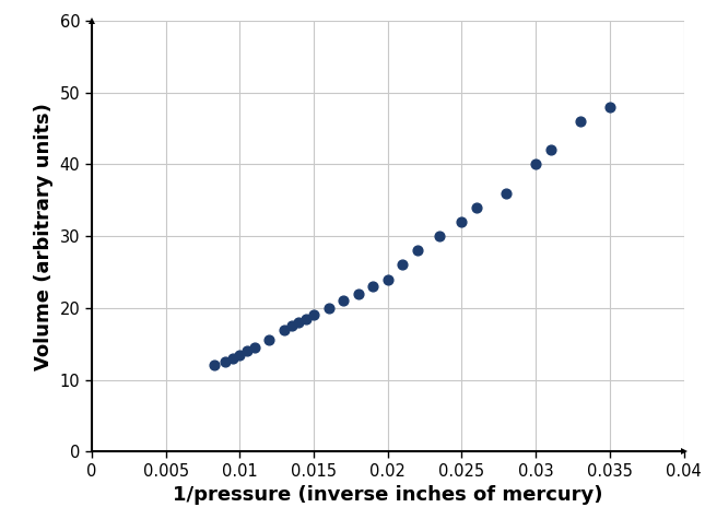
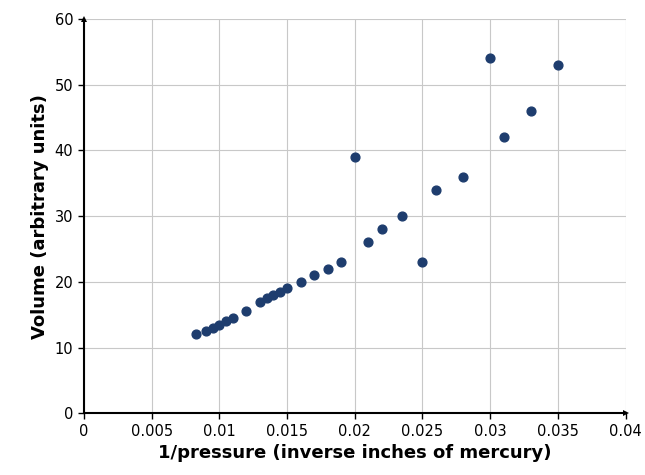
0.02: 24.0 -> 39.0
0.025: 32.0 -> 23.0
0.03: 40.0 -> 54.0
0.035: 48.0 -> 53.0
